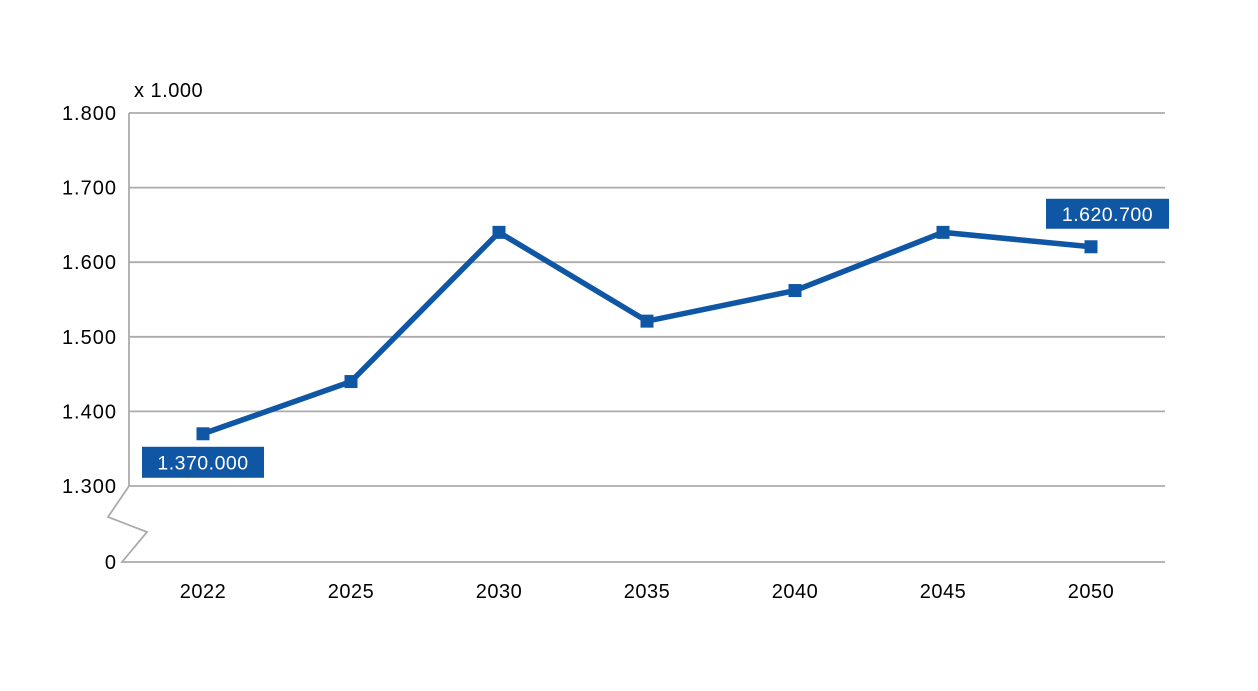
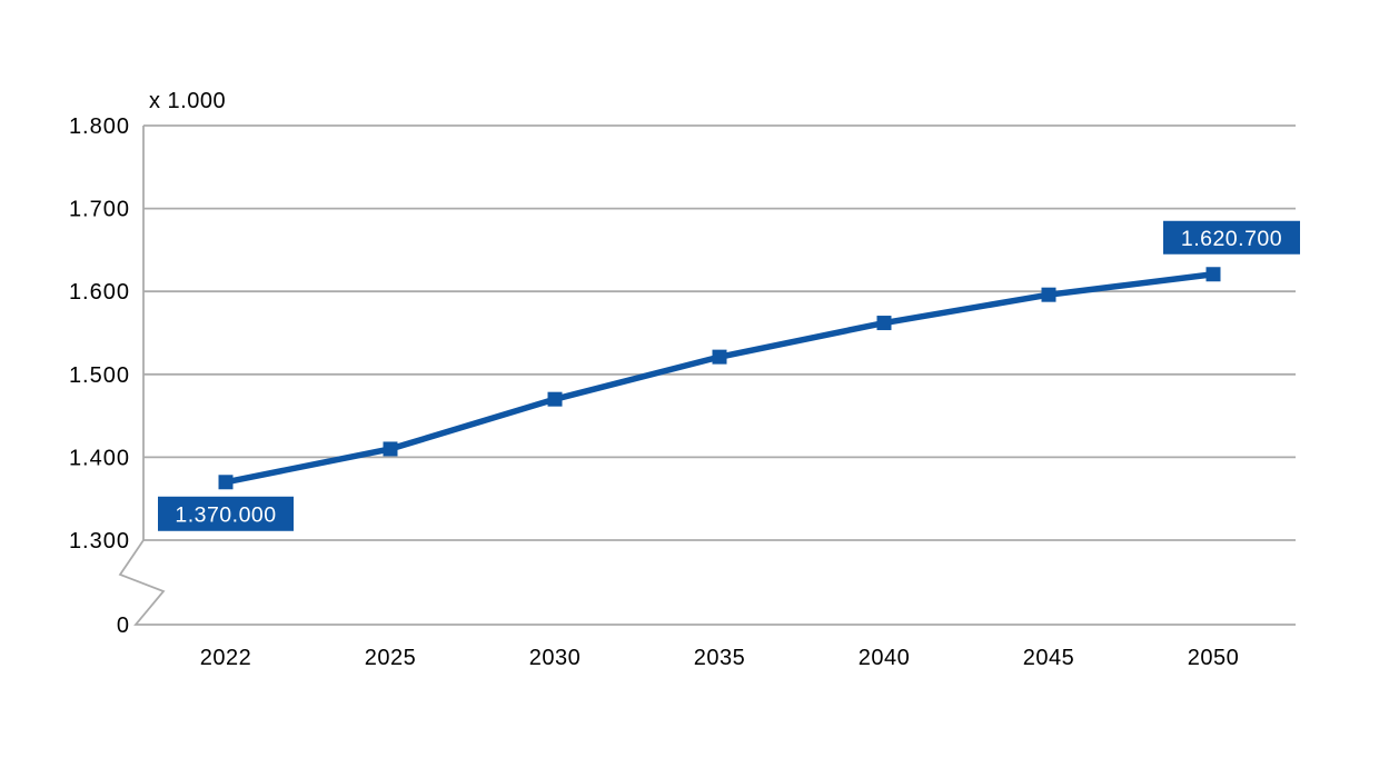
2025: 1440 -> 1410
2030: 1640 -> 1470
2045: 1640 -> 1600
